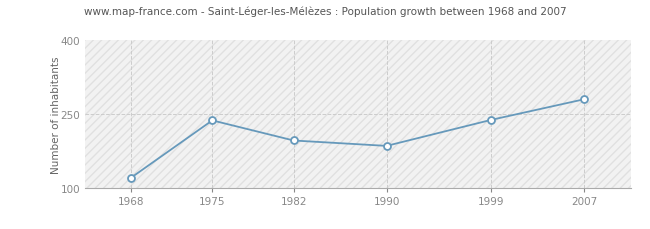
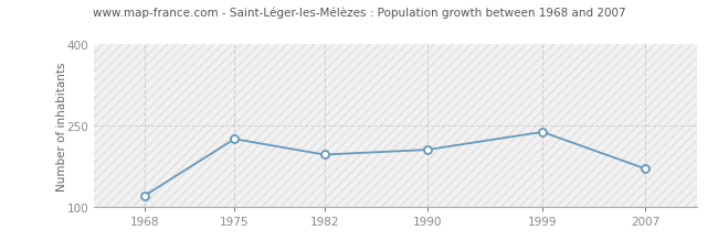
1975: 237 -> 225
1990: 185 -> 205
2007: 280 -> 170
